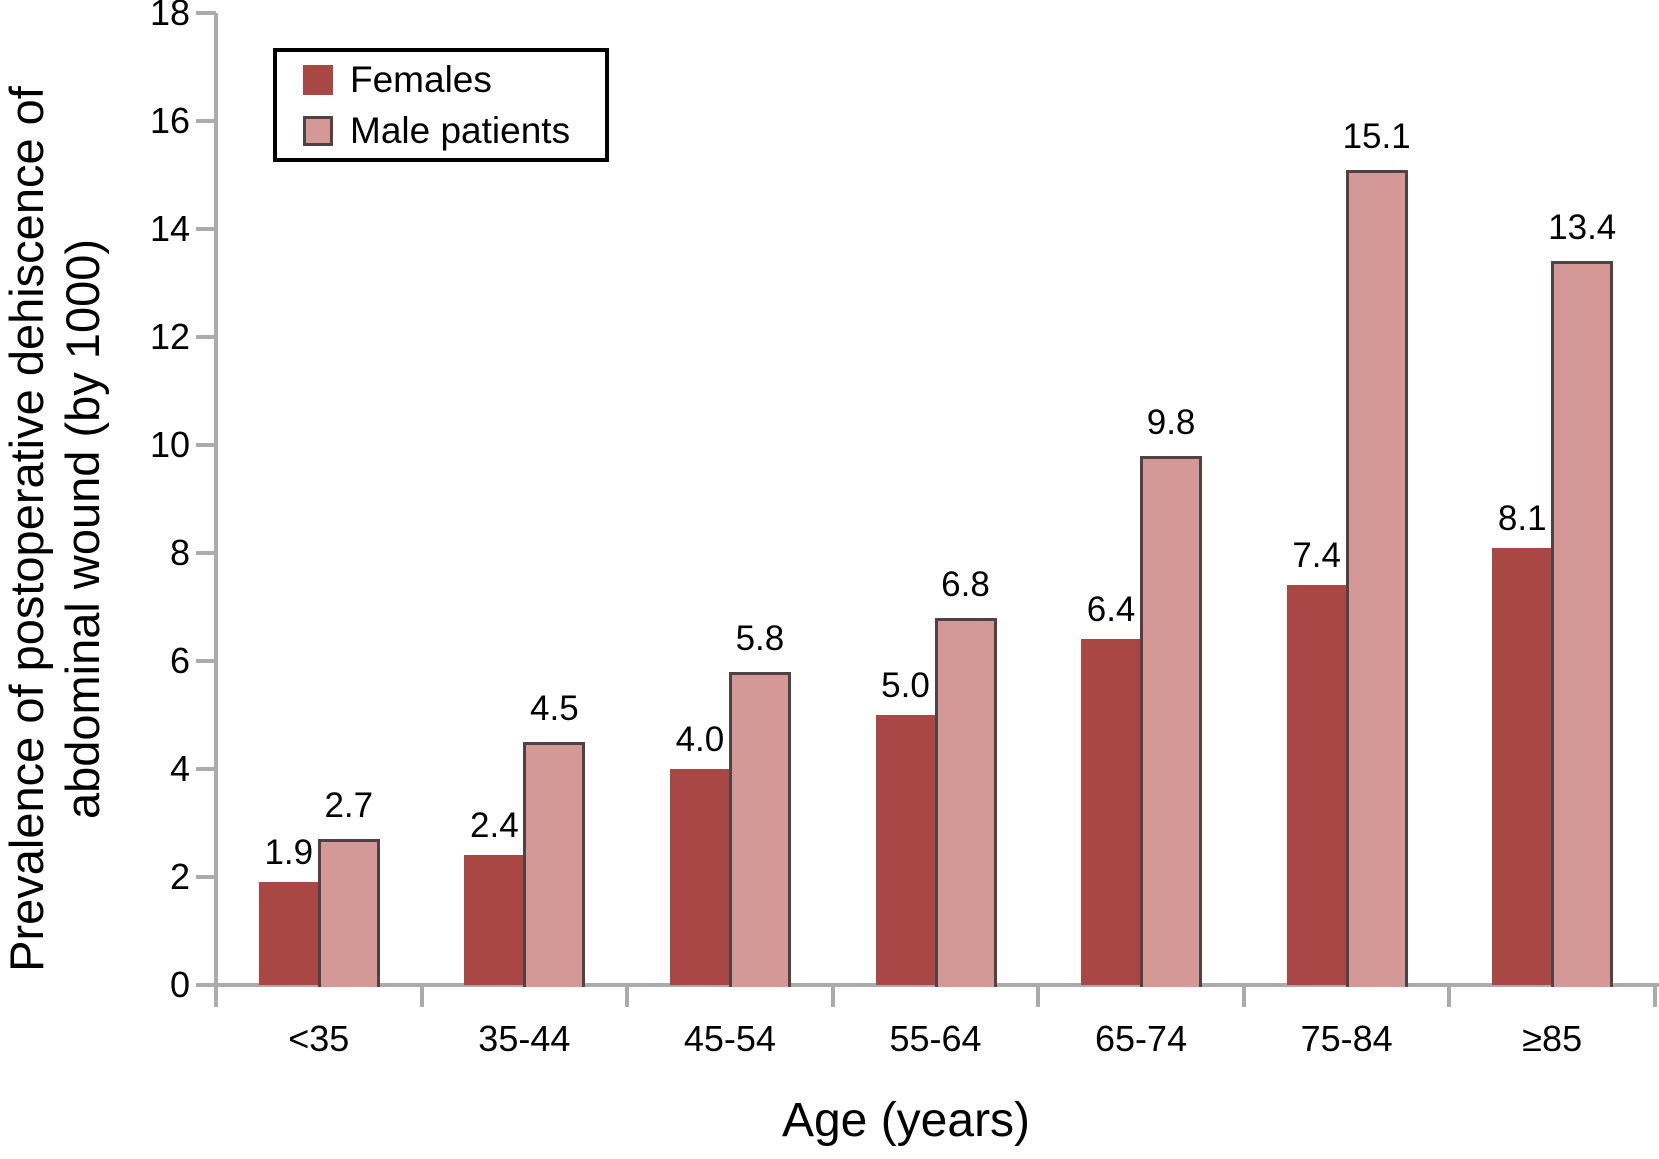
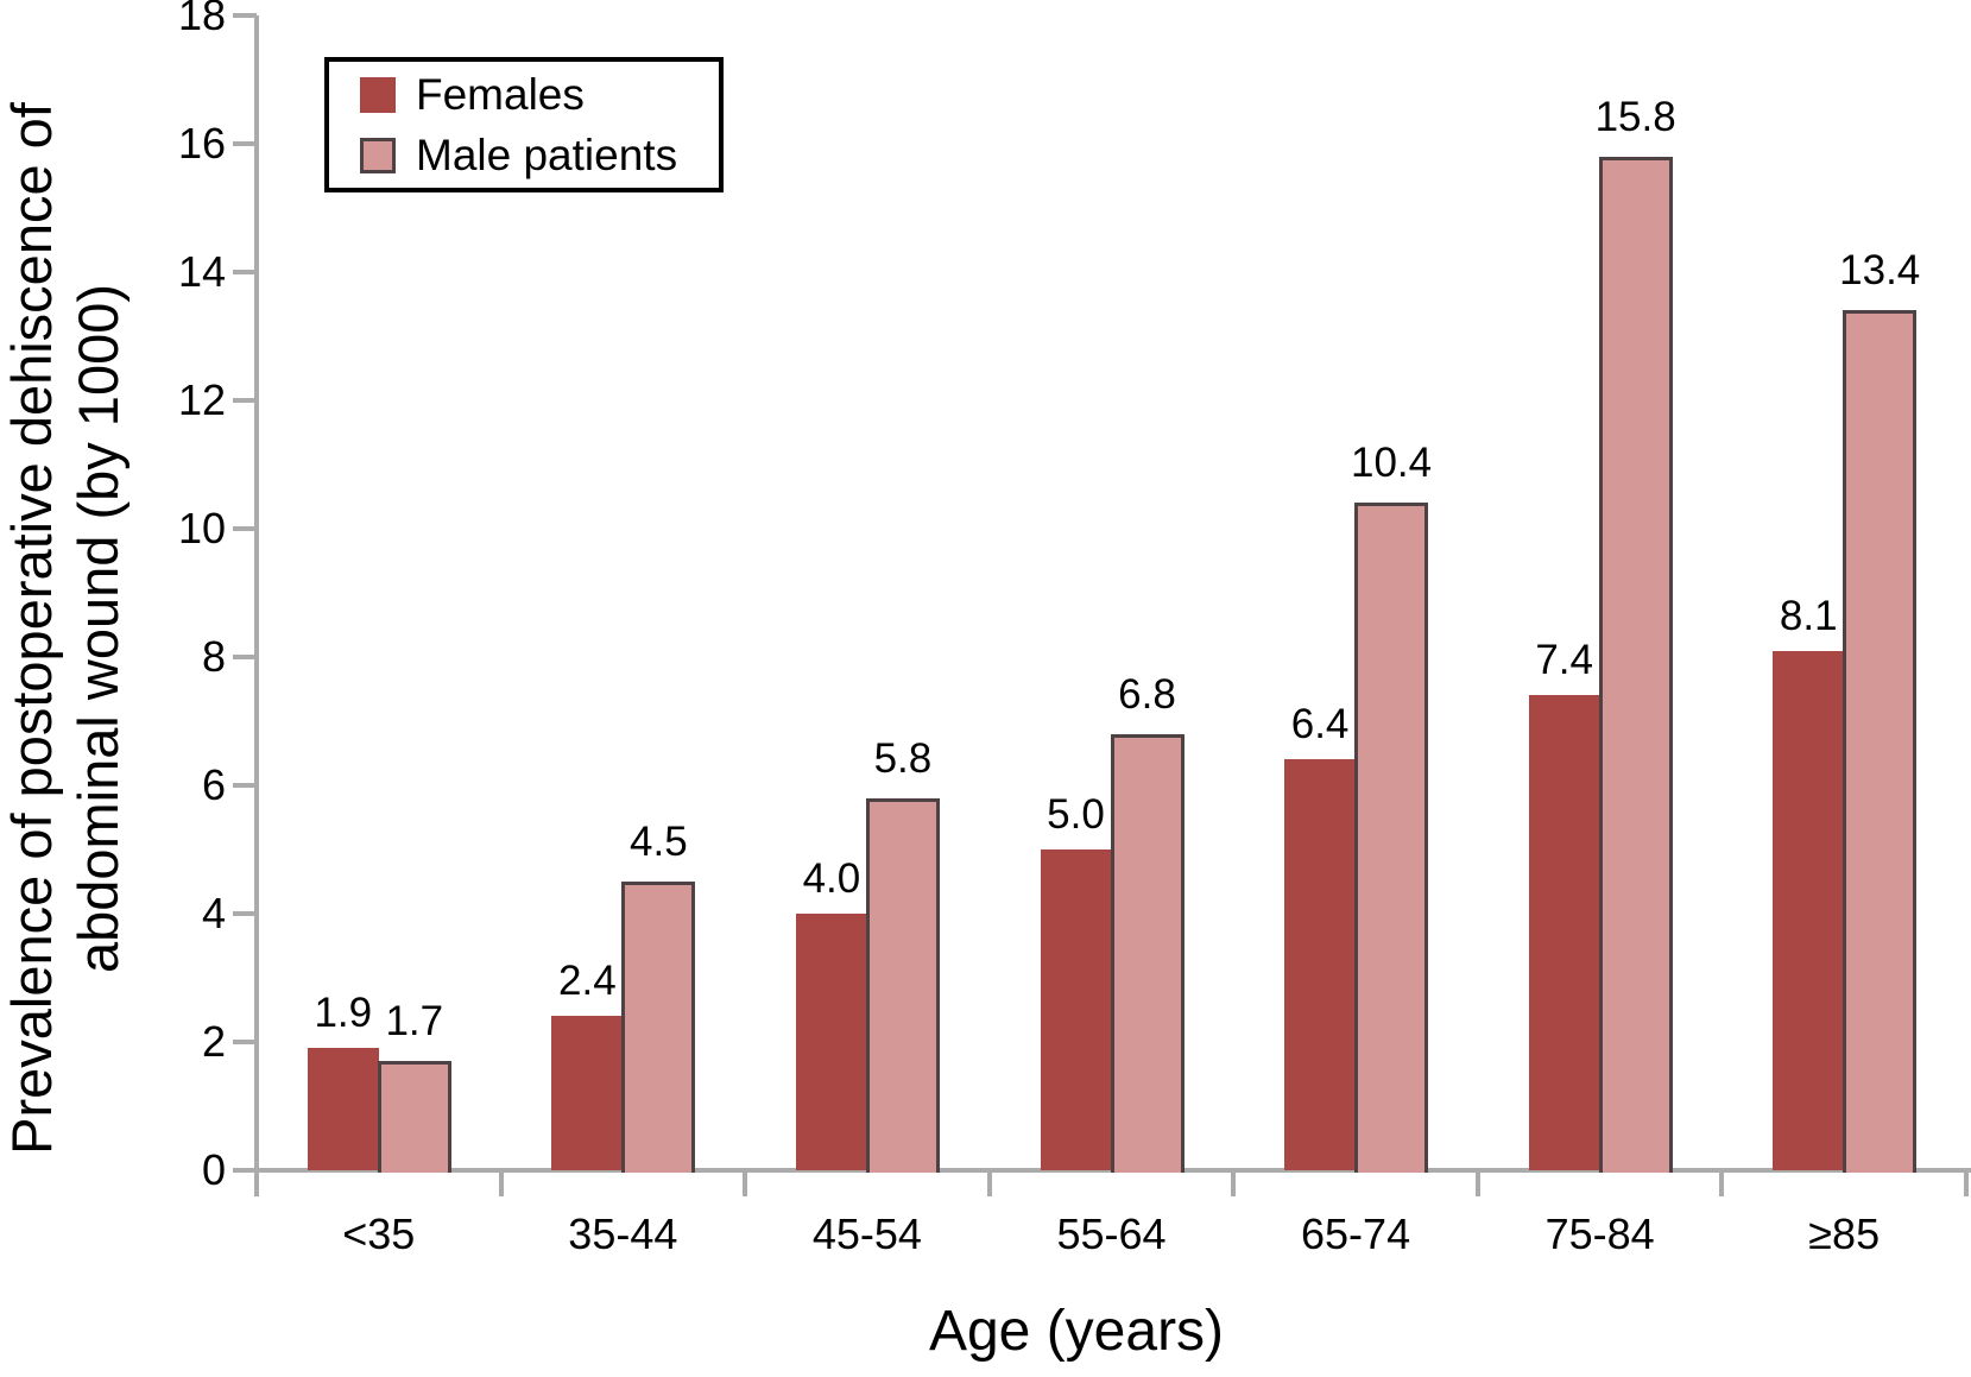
Male patients/<35: 2.7 -> 1.7
Male patients/65-74: 9.8 -> 10.4
Male patients/75-84: 15.1 -> 15.8
